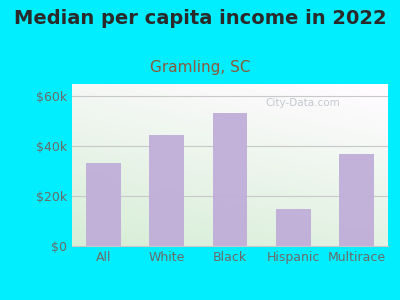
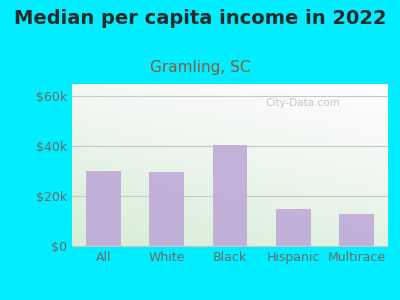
All: $33.5k -> $30.0k
White: $44.5k -> $29.5k
Black: $53.5k -> $40.5k
Multirace: $37.0k -> $13.0k
